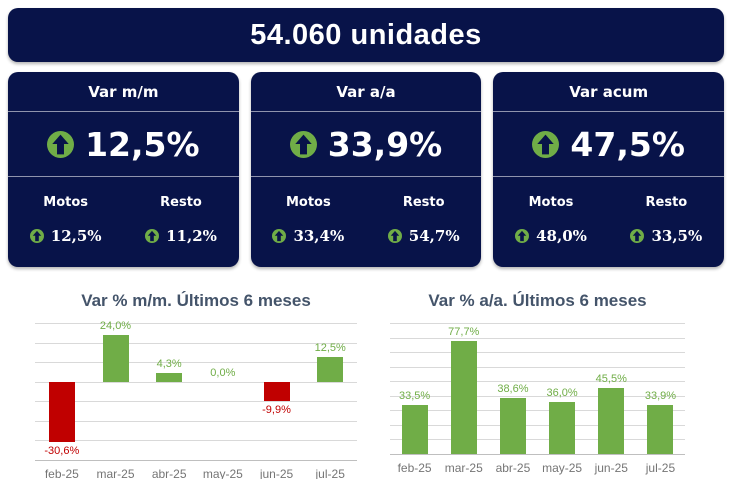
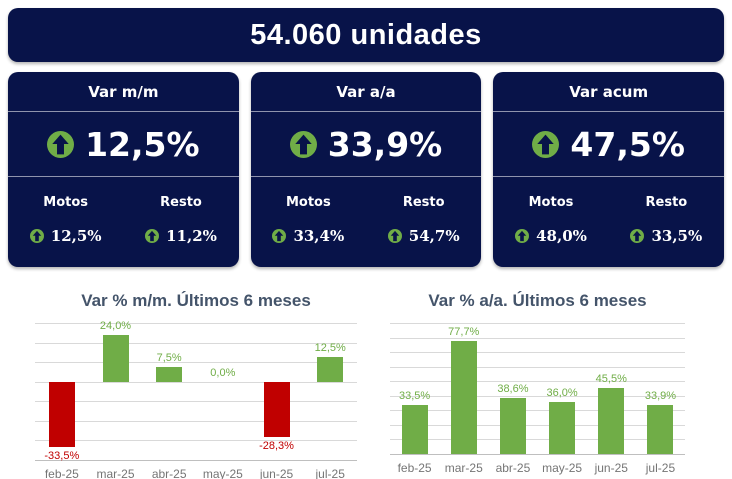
Var % m/m. Últimos 6 meses/feb-25: -30,6% -> -33,5%
Var % m/m. Últimos 6 meses/abr-25: 4,3% -> 7,5%
Var % m/m. Últimos 6 meses/jun-25: -9,9% -> -28,3%
